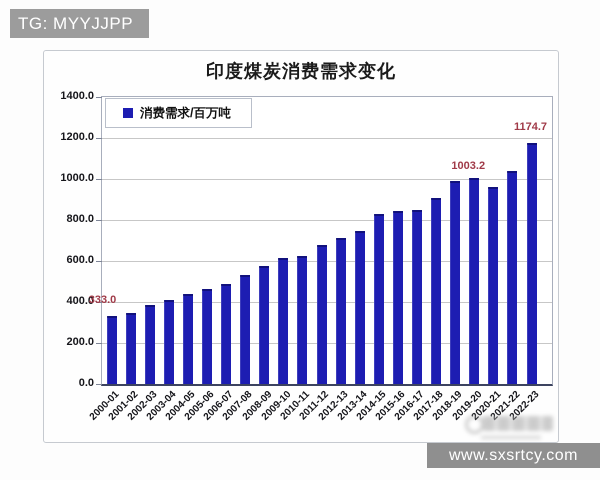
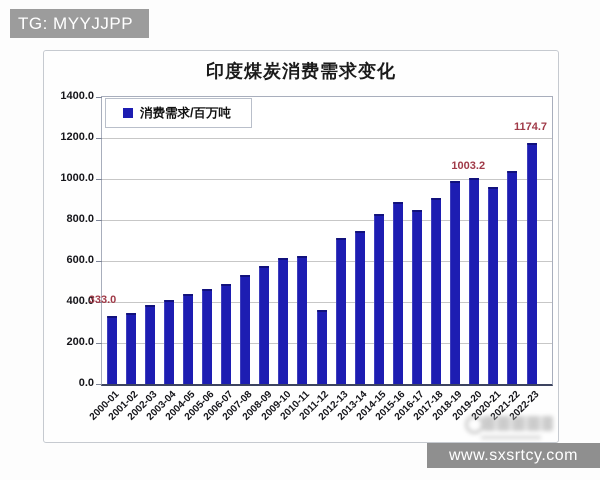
2011-12: 680 -> 360
2015-16: 840 -> 890
